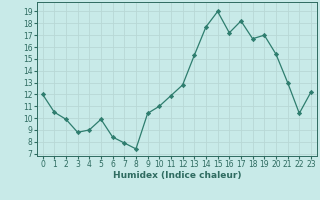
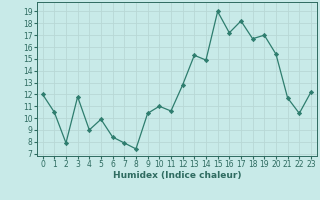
2: 9.9 -> 7.9
3: 8.8 -> 11.8
11: 11.9 -> 10.6
14: 17.7 -> 14.9
21: 13.0 -> 11.7
